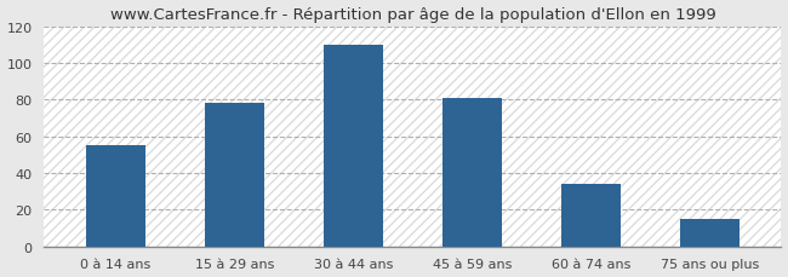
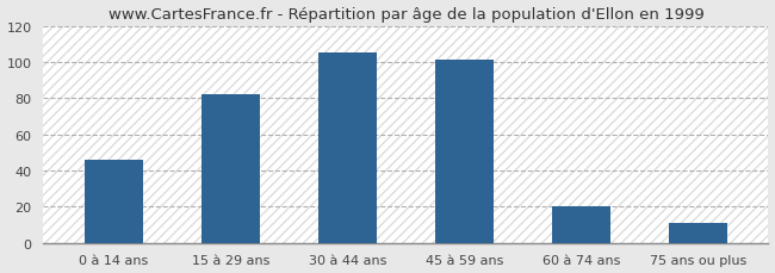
0 à 14 ans: 55 -> 46
15 à 29 ans: 78 -> 82
30 à 44 ans: 110 -> 105
45 à 59 ans: 81 -> 101
60 à 74 ans: 34 -> 20
75 ans ou plus: 15 -> 11
